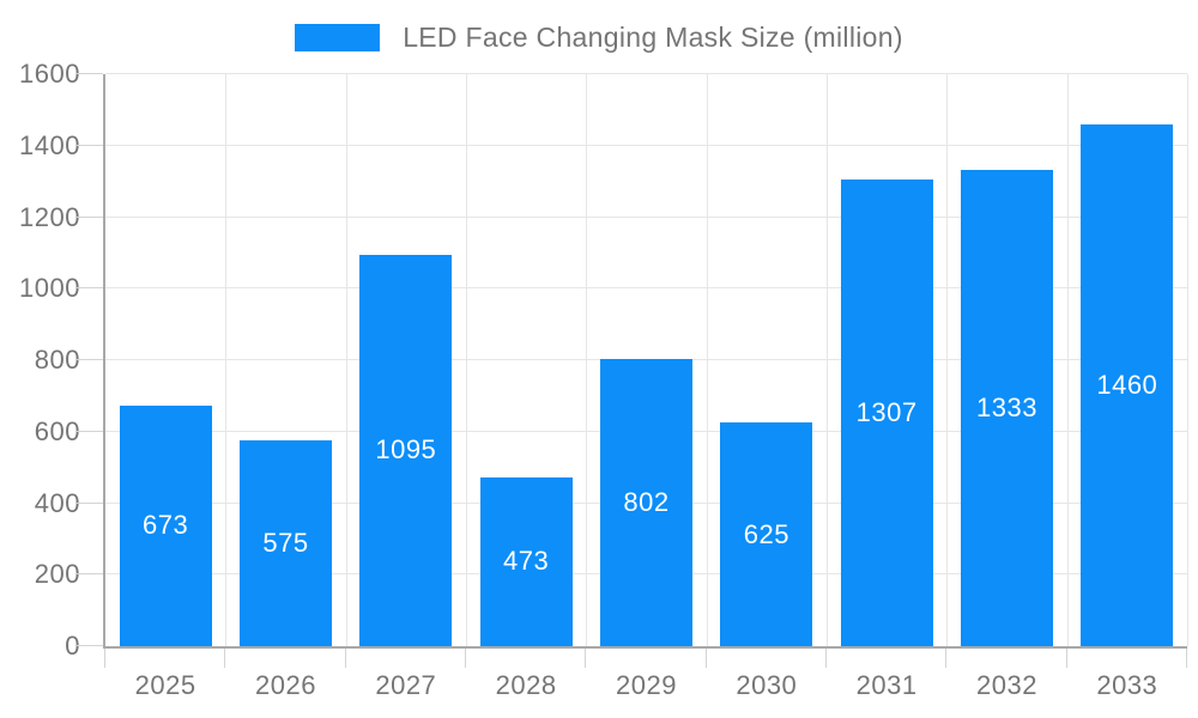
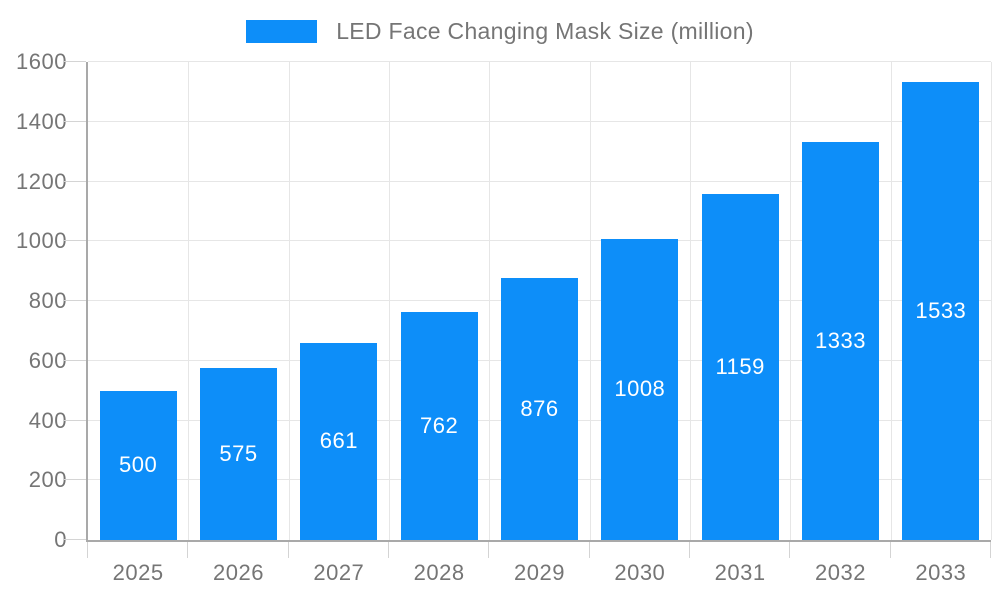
2025: 673 -> 500
2027: 1095 -> 661
2028: 473 -> 762
2029: 802 -> 876
2030: 625 -> 1008
2031: 1307 -> 1159
2033: 1460 -> 1533
